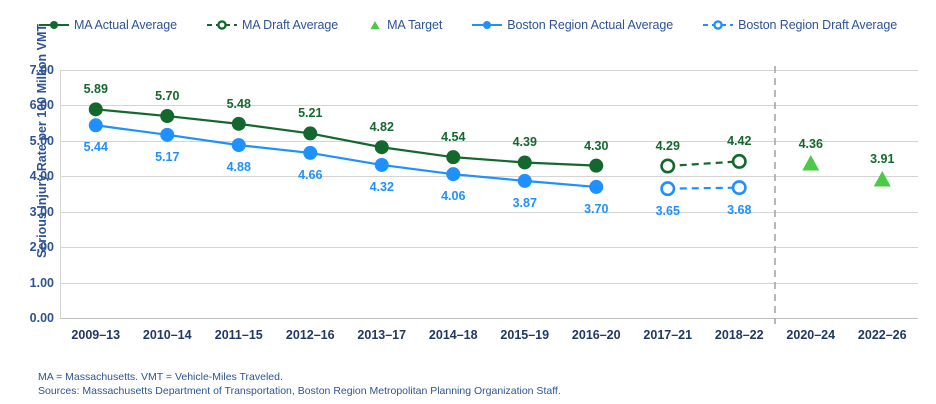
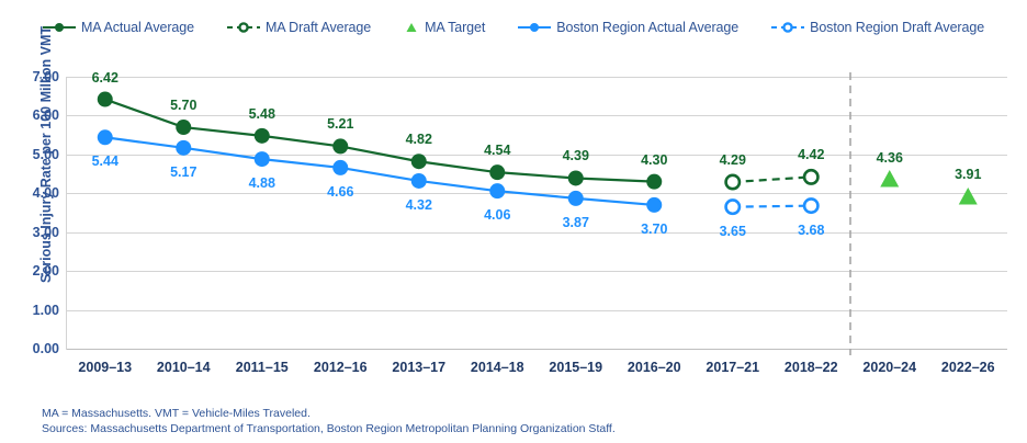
MA Actual Average/2009–13: 5.89 -> 6.42
